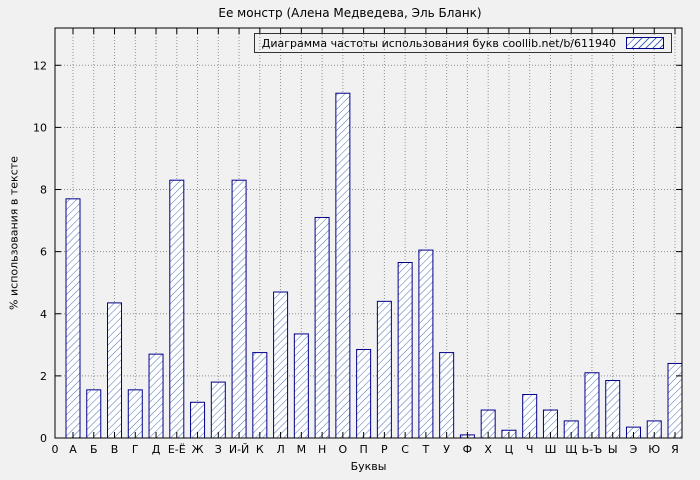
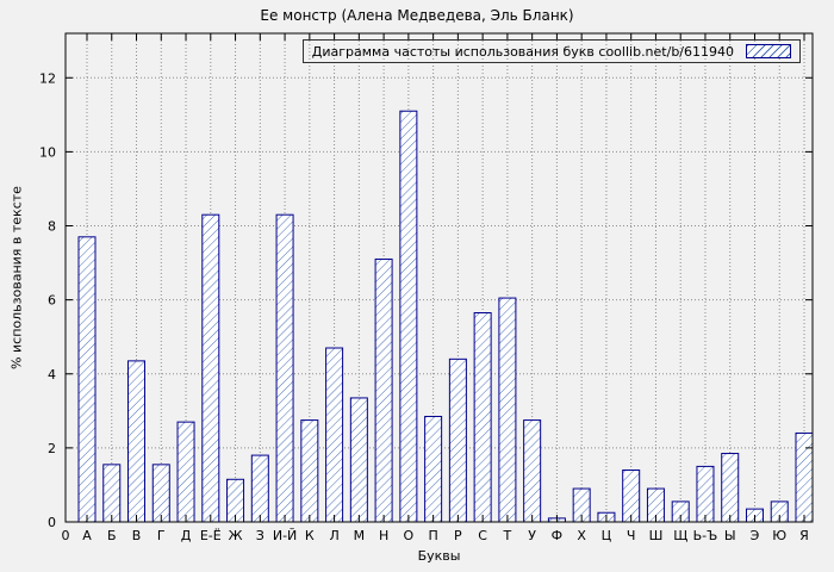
Ь-Ъ: 2.1 -> 1.5
